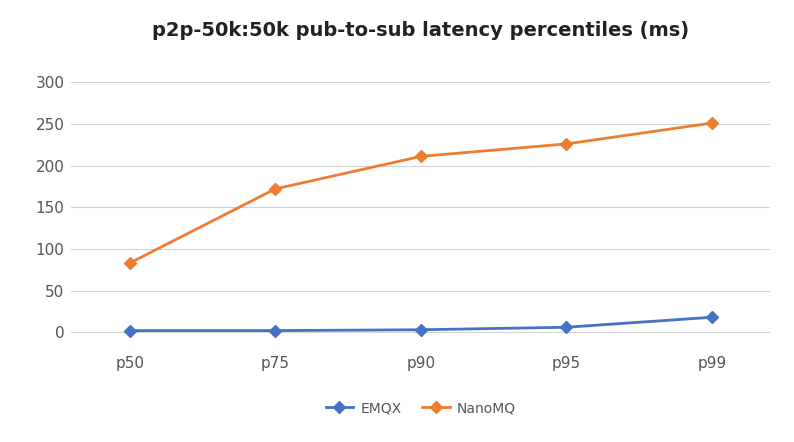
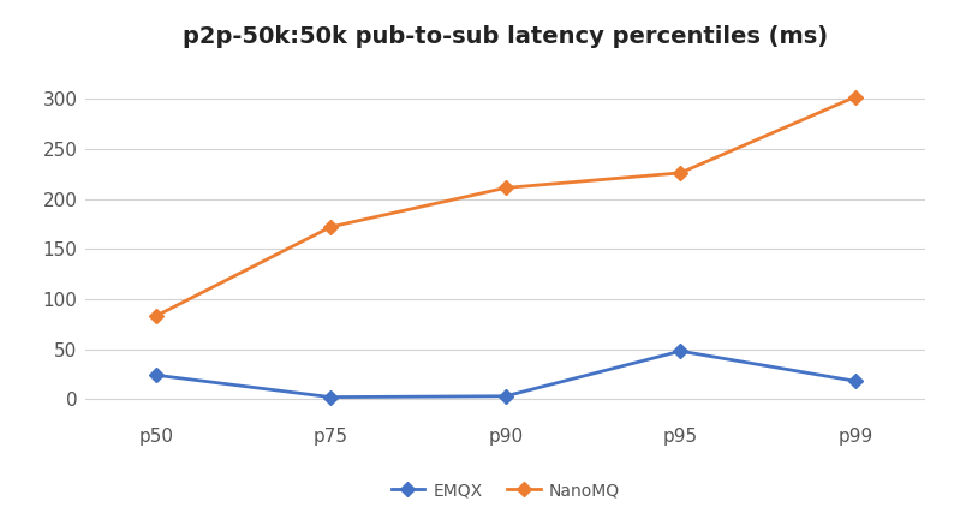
EMQX/p50: 2 -> 24
EMQX/p95: 6 -> 48
NanoMQ/p99: 251 -> 302
